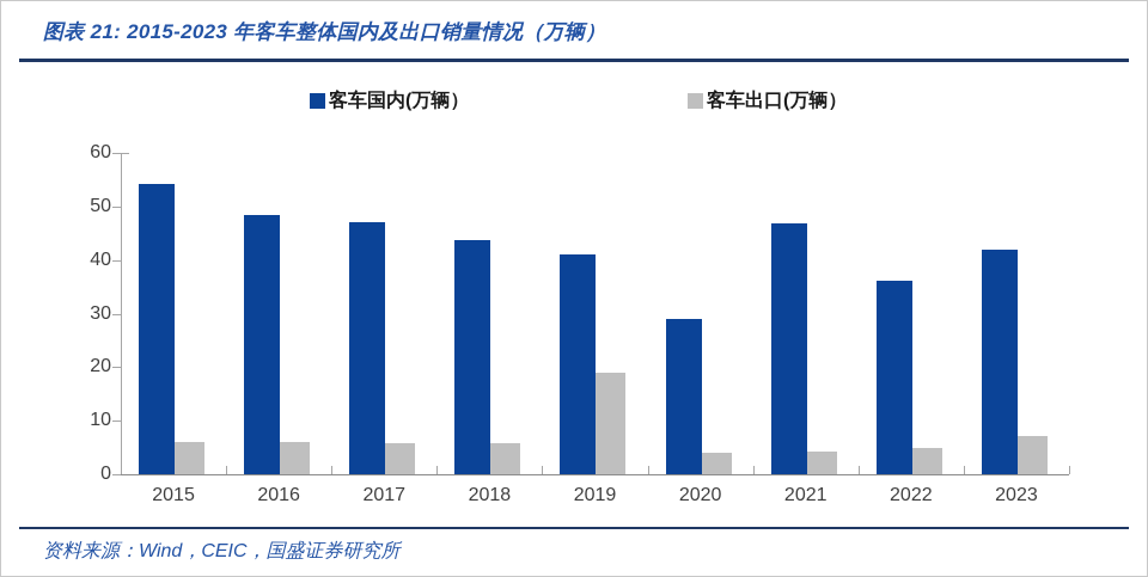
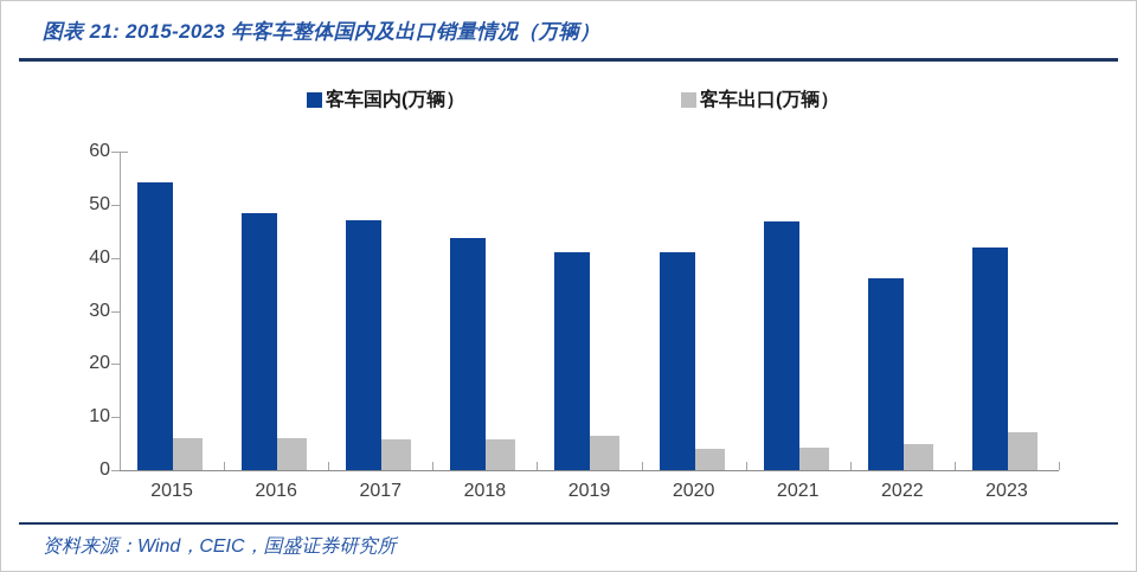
客车出口(万辆）/2019: 19 -> 6
客车国内(万辆）/2020: 29 -> 41
